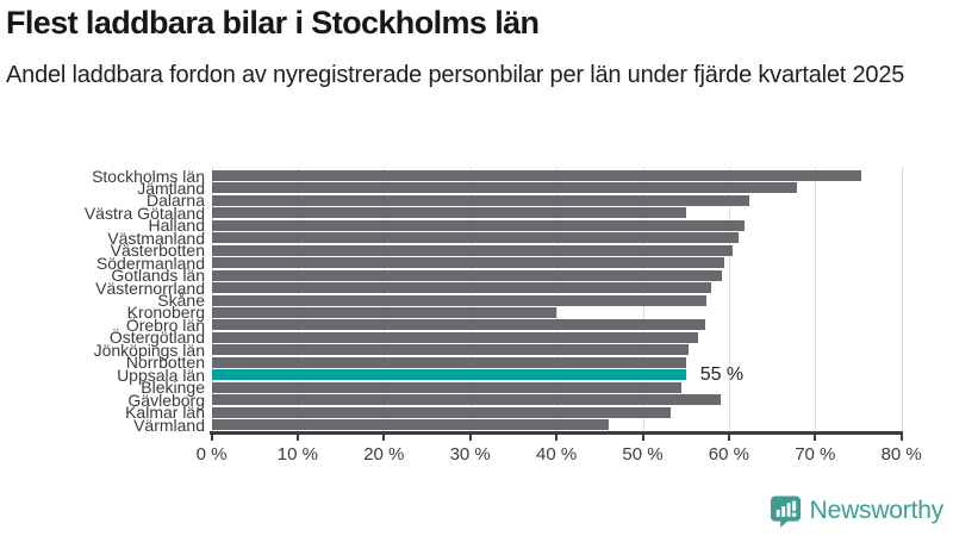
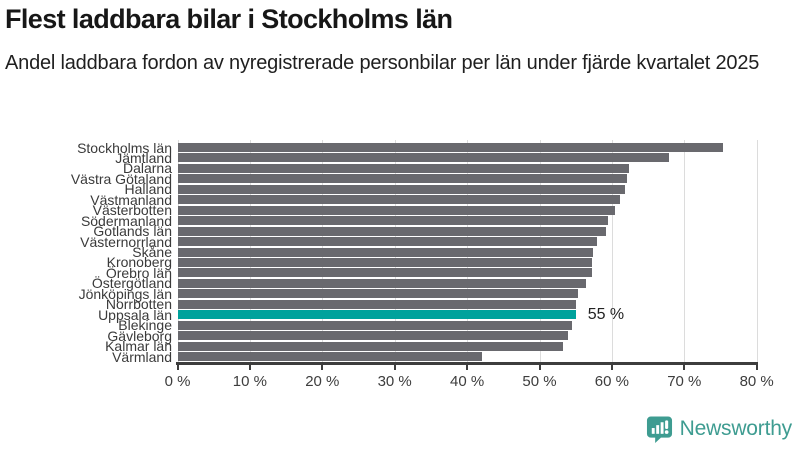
Västra Götaland: 55% -> 62%
Kronoberg: 40% -> 57%
Gävleborg: 59% -> 54%
Värmland: 46% -> 42%
